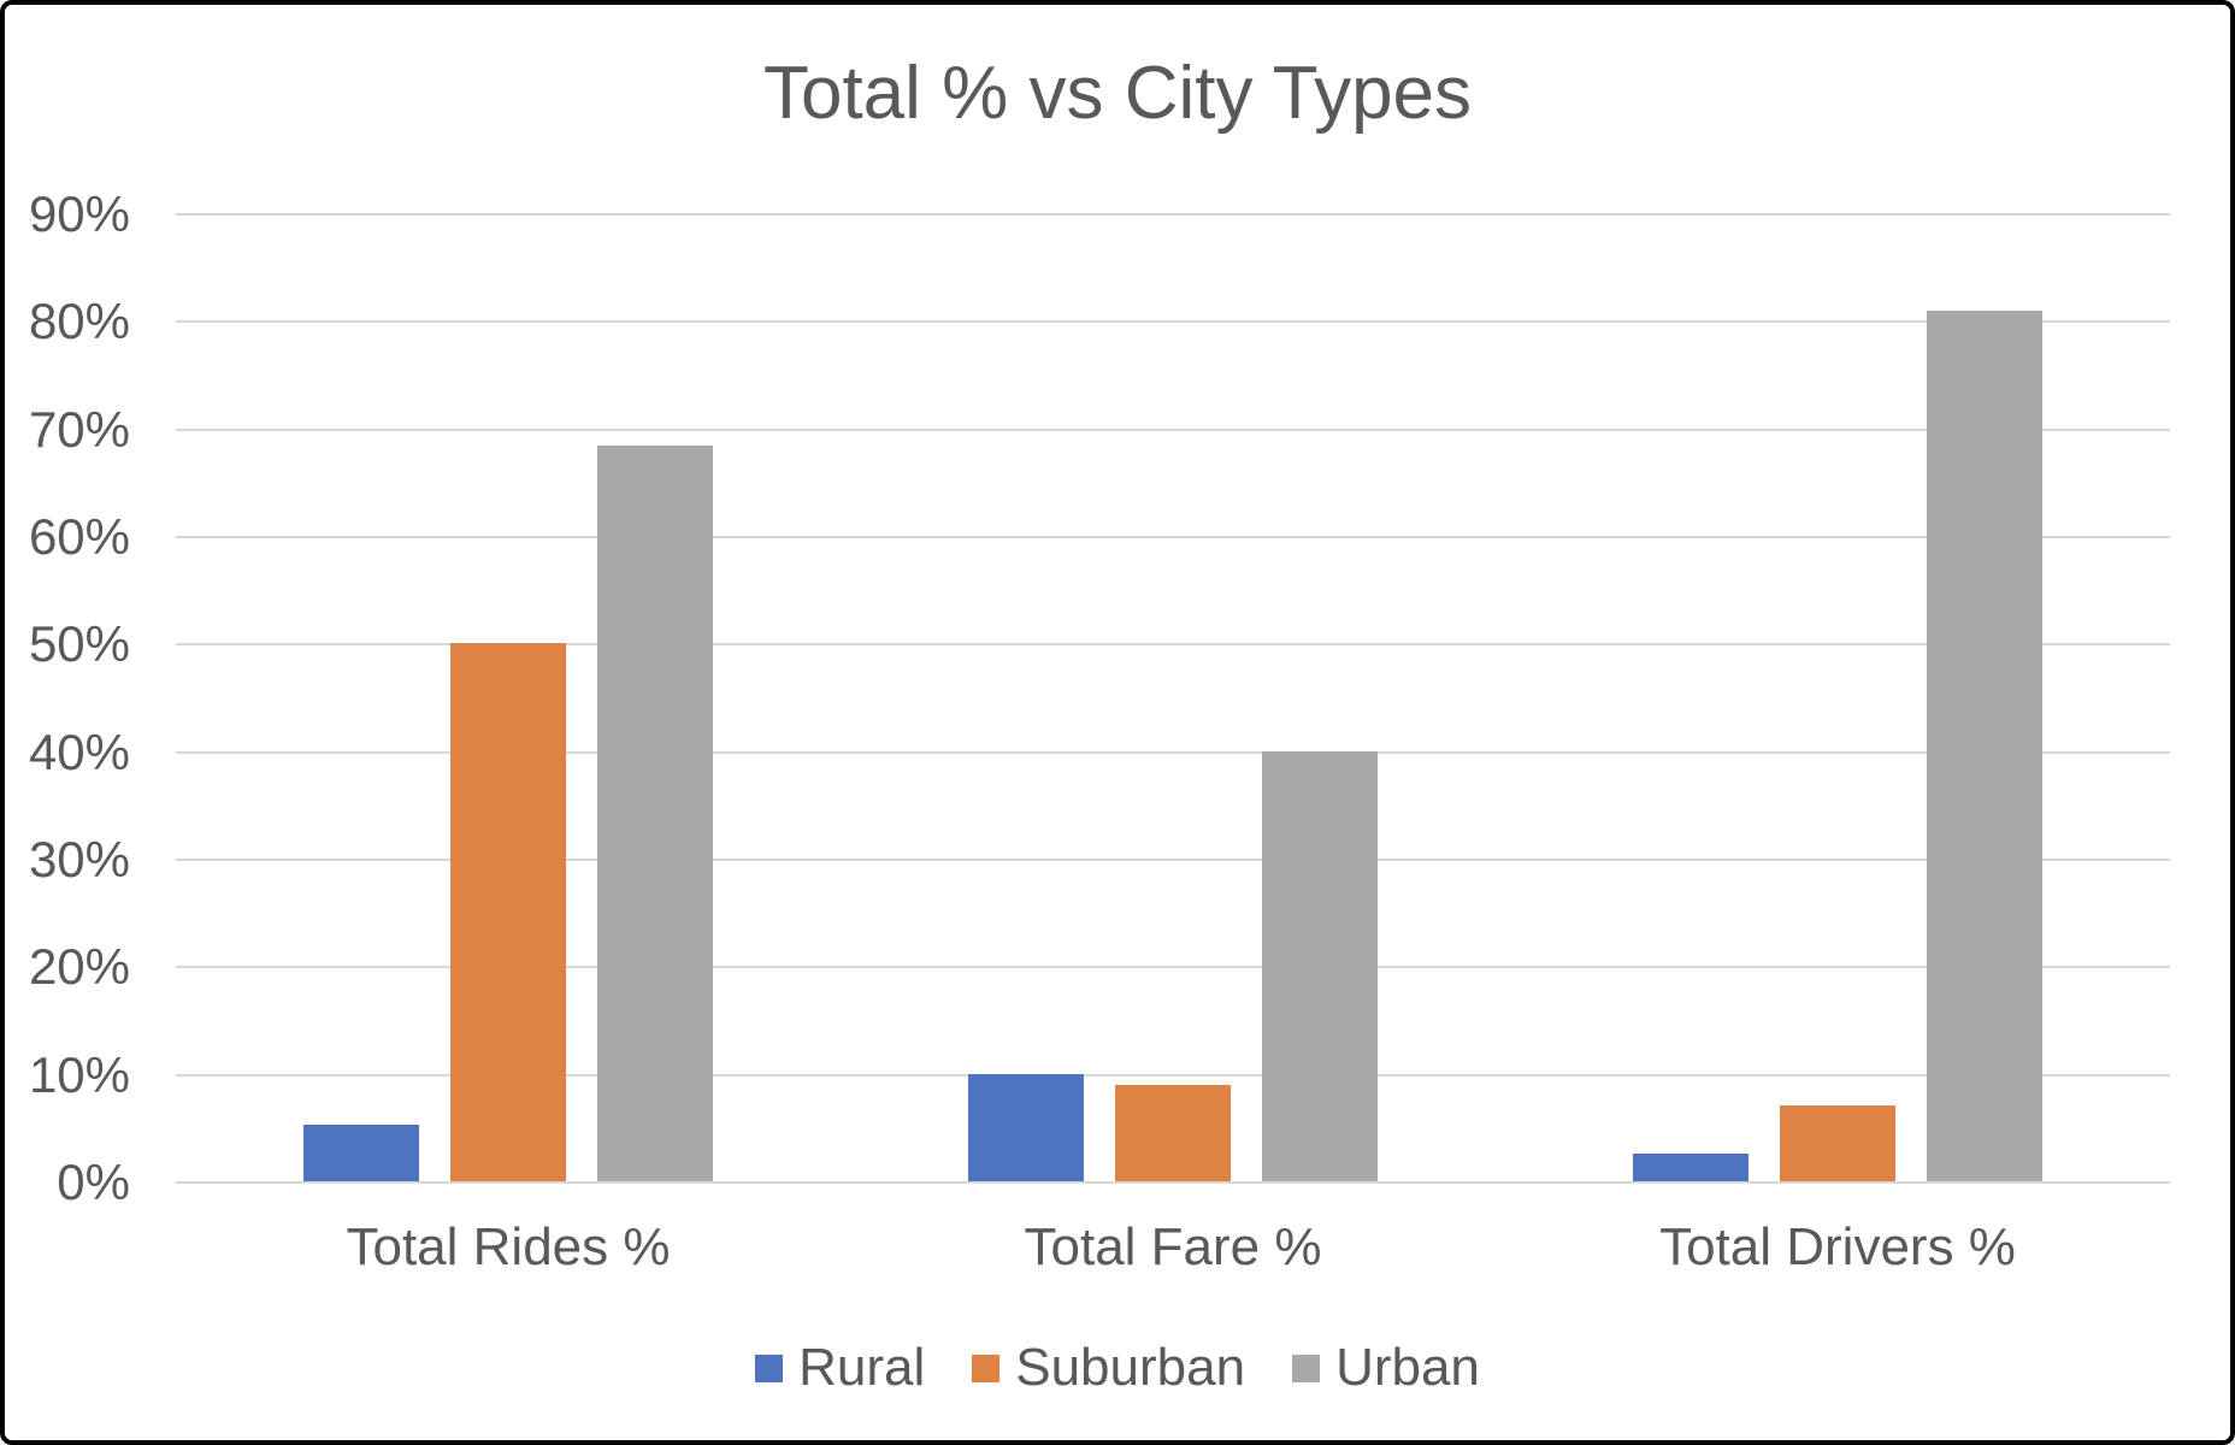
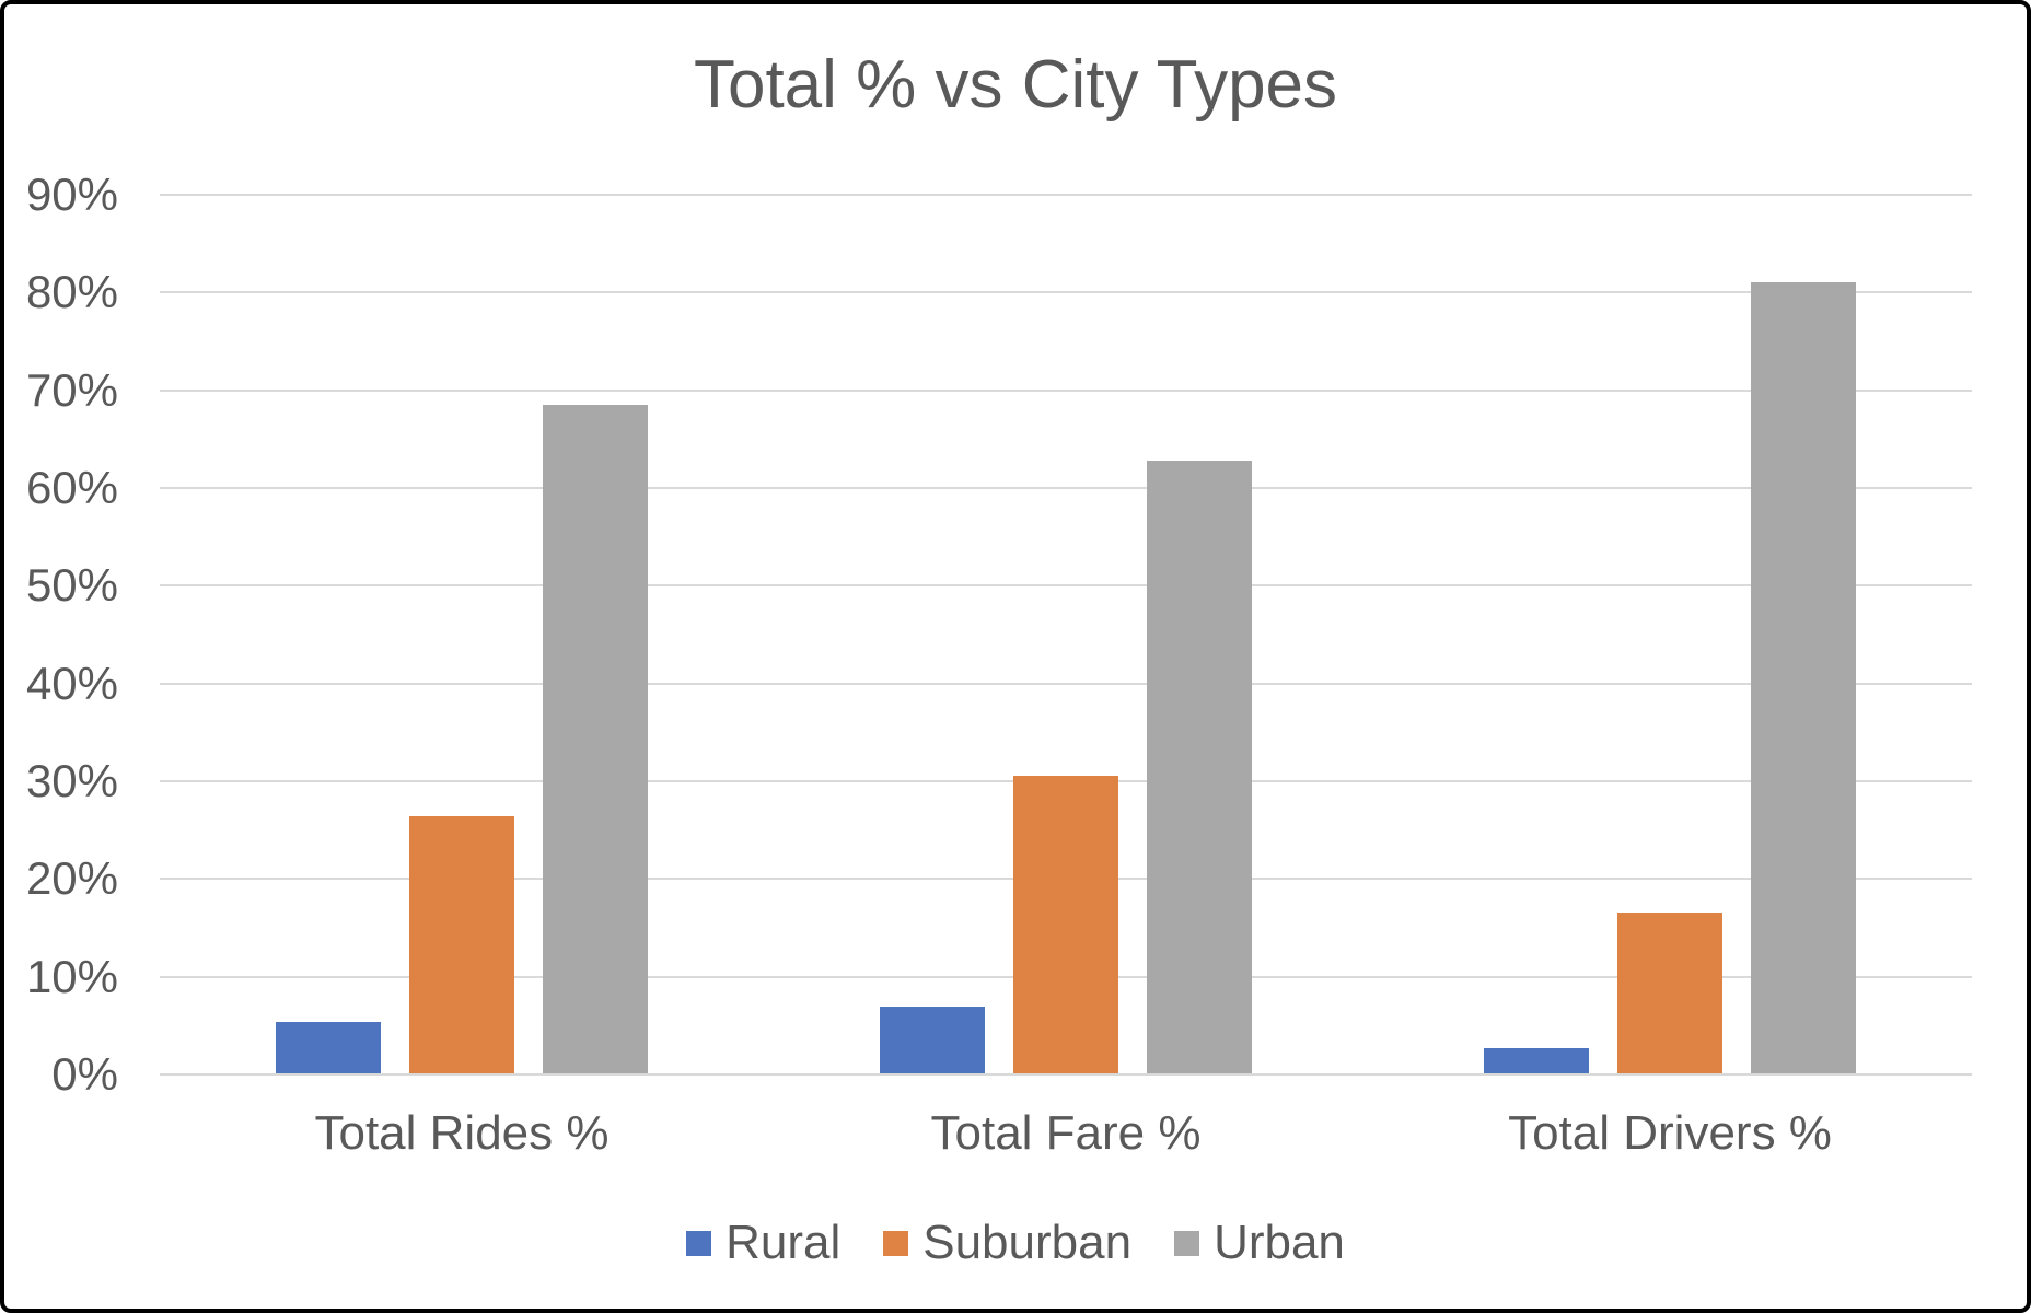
Suburban/Total Rides %: 50% -> 26%
Rural/Total Fare %: 10% -> 7%
Suburban/Total Fare %: 9% -> 30%
Urban/Total Fare %: 40% -> 63%
Suburban/Total Drivers %: 7% -> 16%
